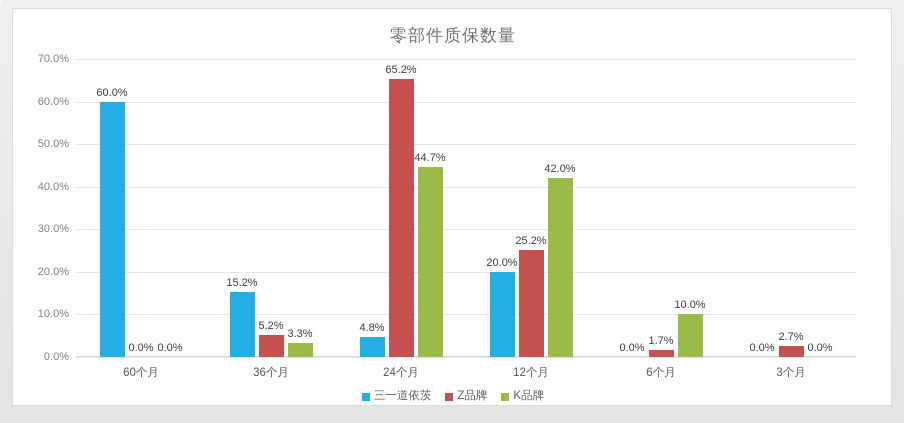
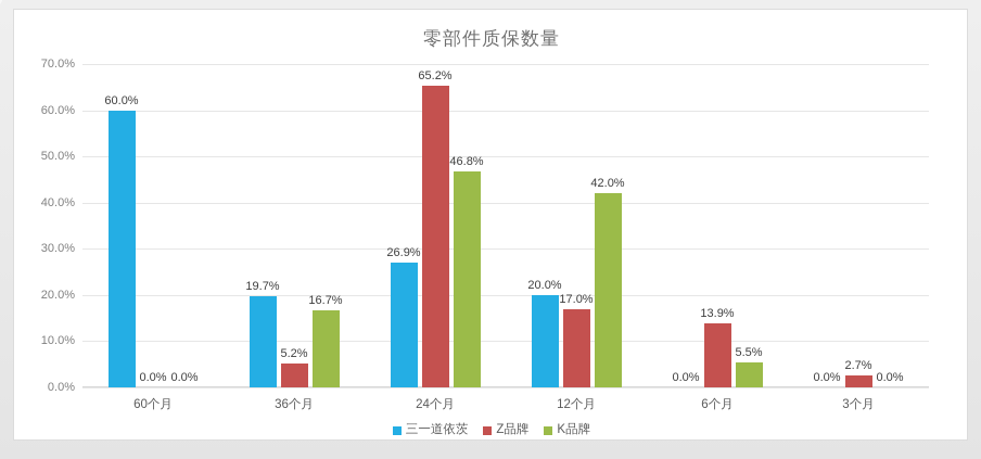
三一道依茨/36个月: 15.2% -> 19.7%
K品牌/36个月: 3.3% -> 16.7%
三一道依茨/24个月: 4.8% -> 26.9%
K品牌/24个月: 44.7% -> 46.8%
Z品牌/12个月: 25.2% -> 17.0%
Z品牌/6个月: 1.7% -> 13.9%
K品牌/6个月: 10.0% -> 5.5%
